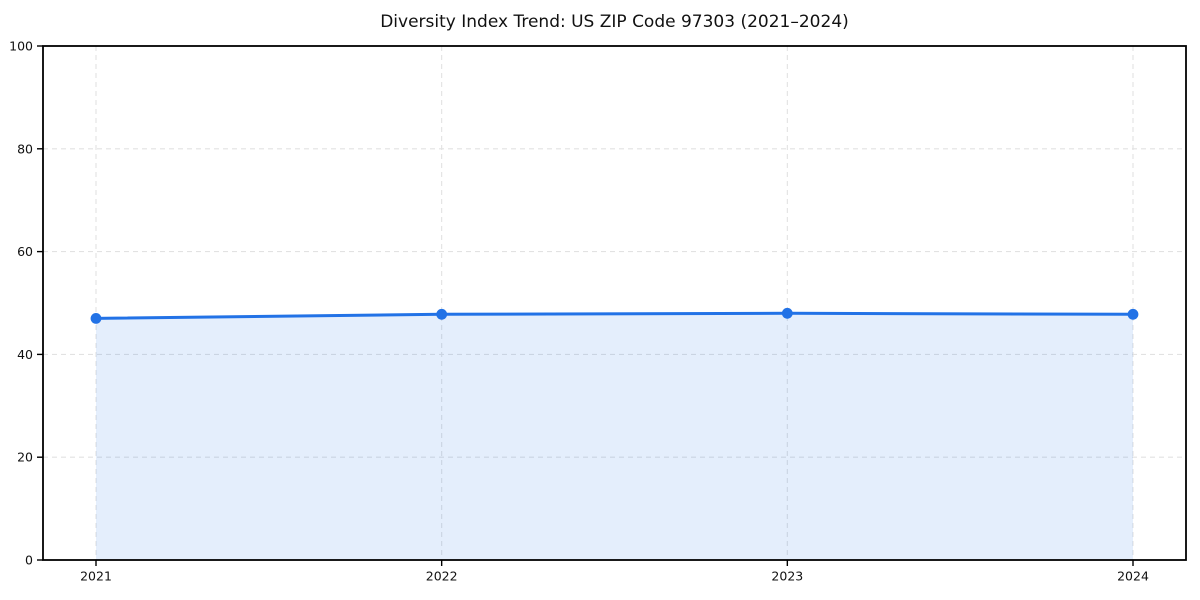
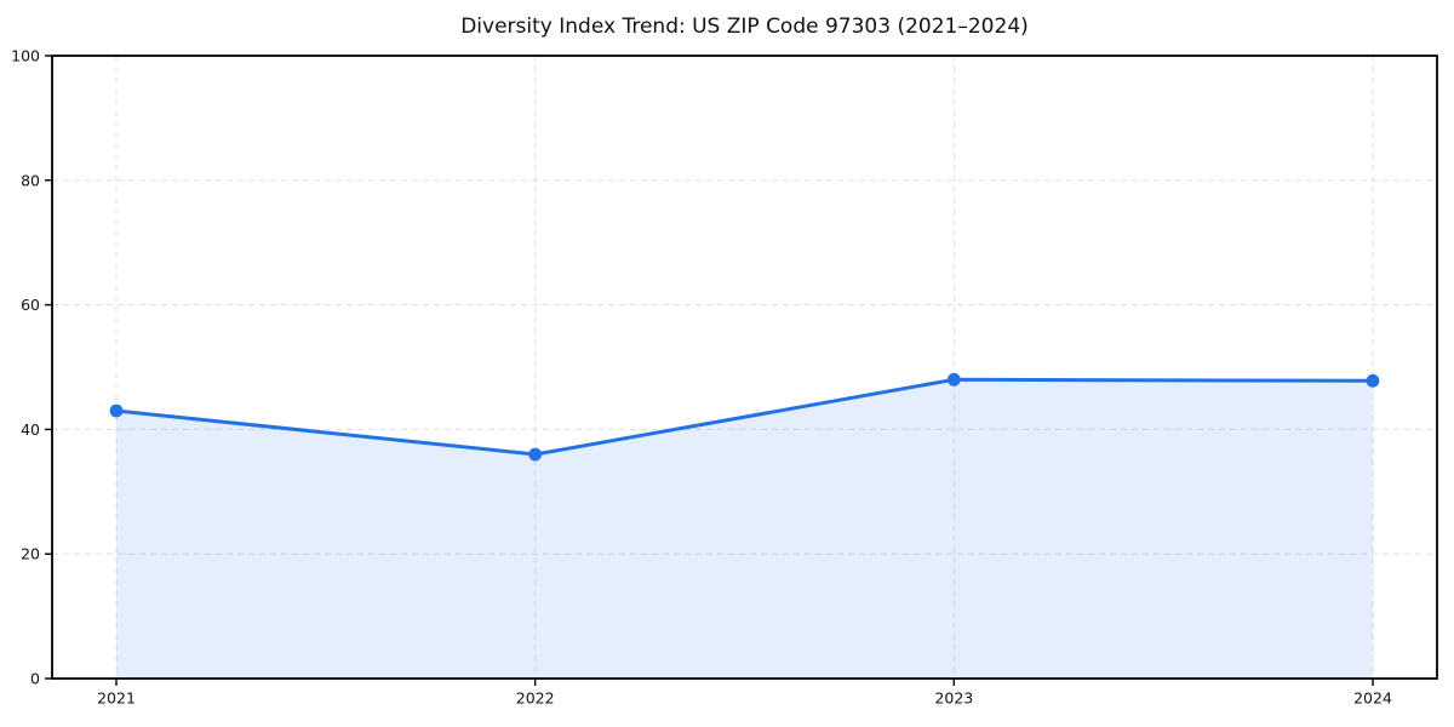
2021: 47 -> 43
2022: 48 -> 36
